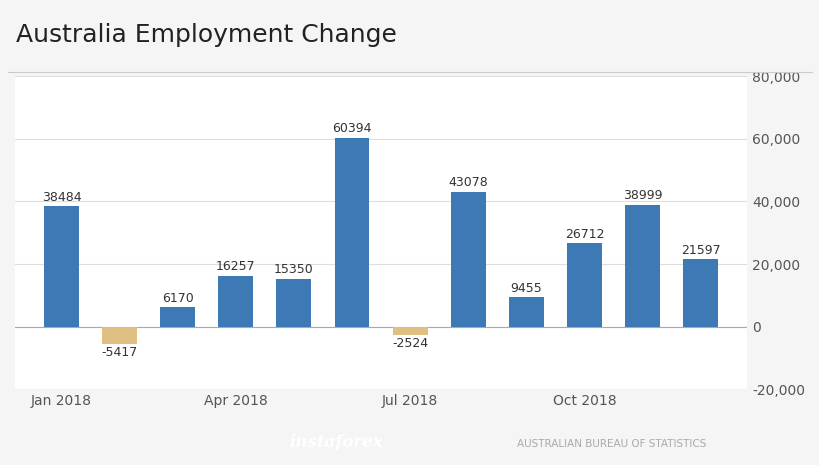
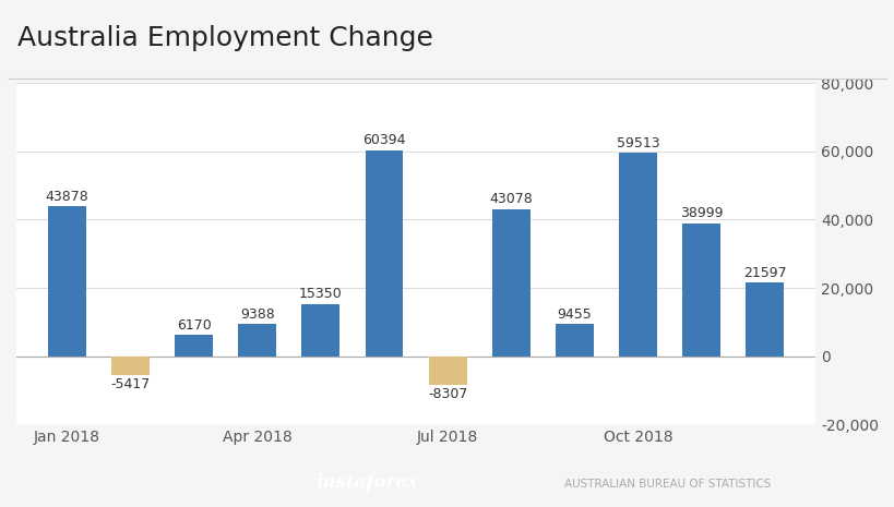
Jan 2018: 38484 -> 43878
Apr 2018: 16257 -> 9388
Jul 2018: -2524 -> -8307
Oct 2018: 26712 -> 59513
